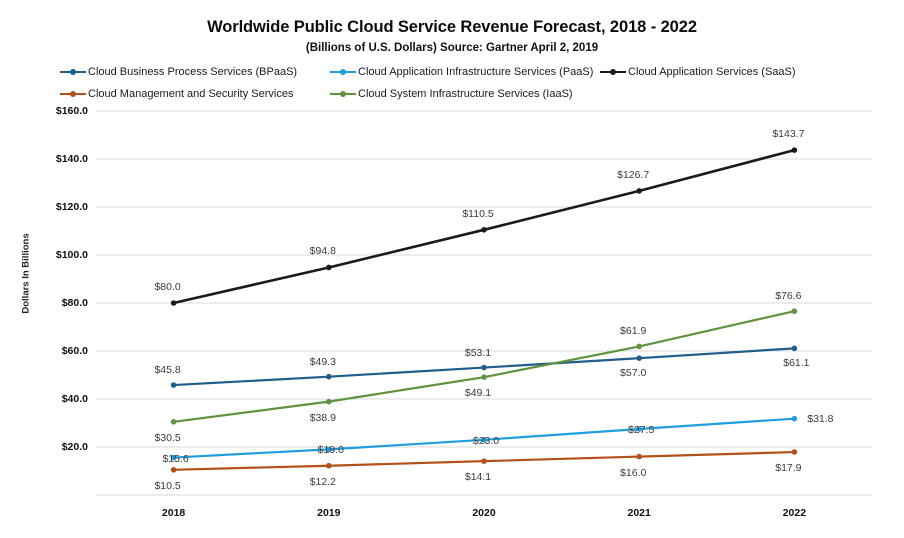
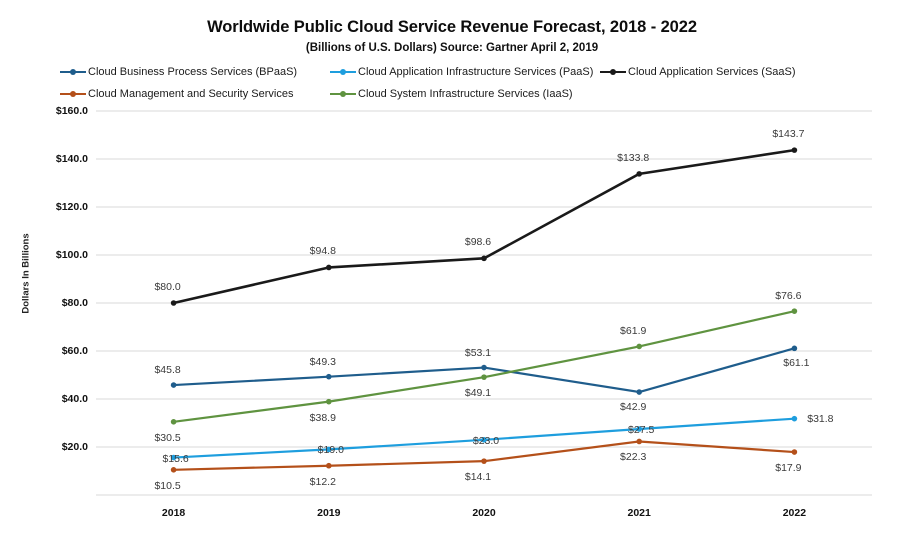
Cloud Application Services (SaaS)/2020: $110.5 -> $98.6
Cloud Business Process Services (BPaaS)/2021: $57.0 -> $42.9
Cloud Application Services (SaaS)/2021: $126.7 -> $133.8
Cloud Management and Security Services/2021: $16.0 -> $22.3
